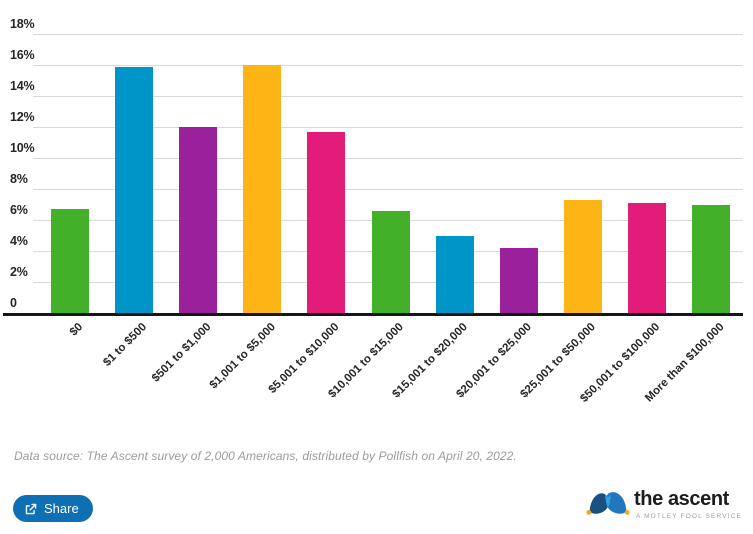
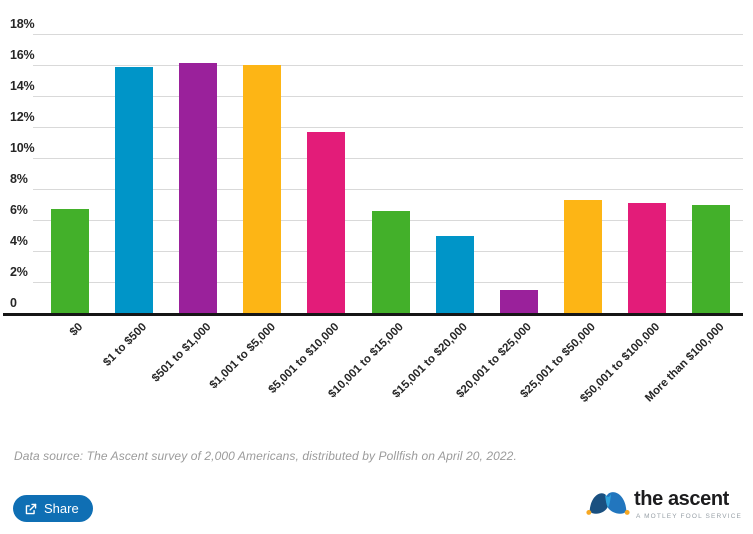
$501 to $1,000: 12.0% -> 16.1%
$20,001 to $25,000: 4.2% -> 1.5%
